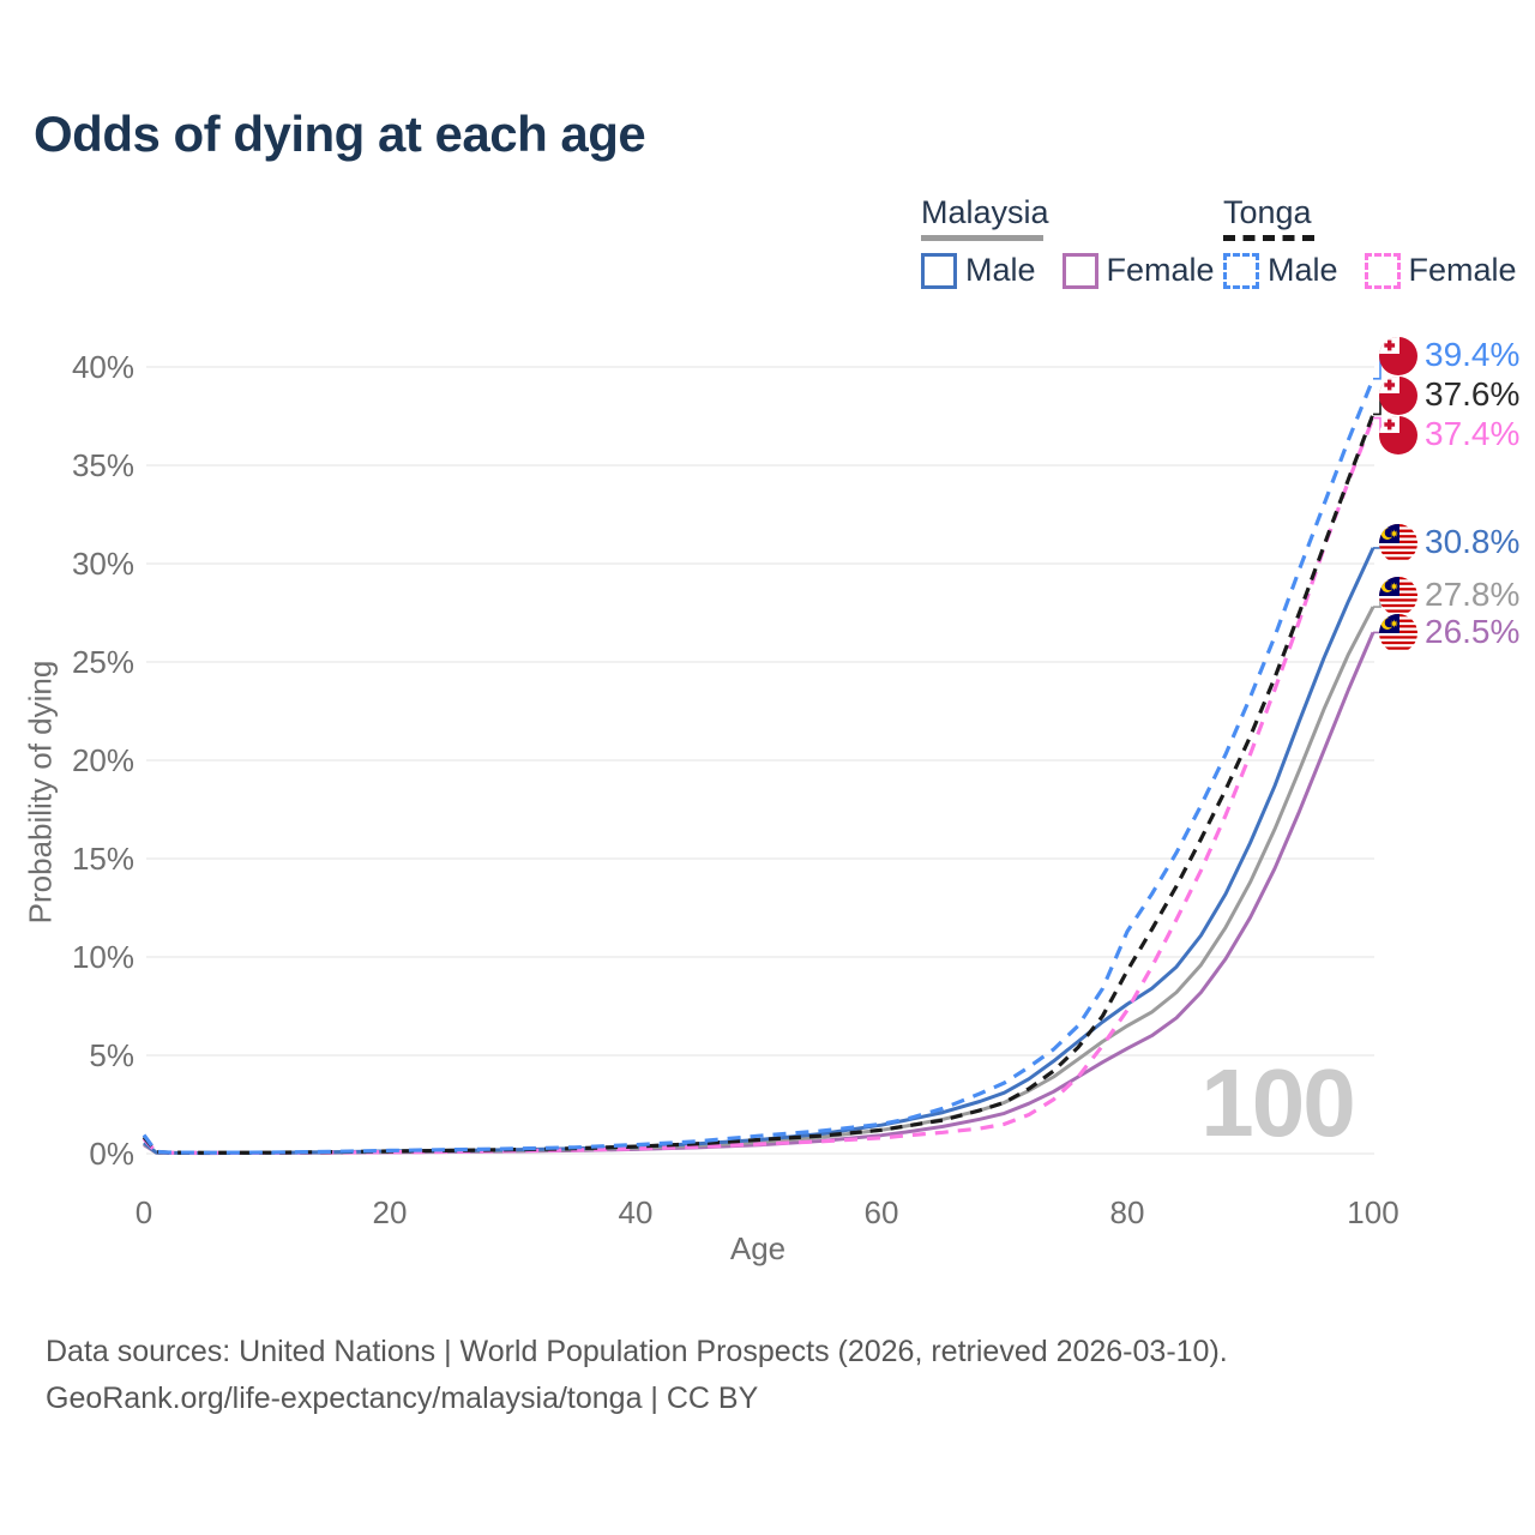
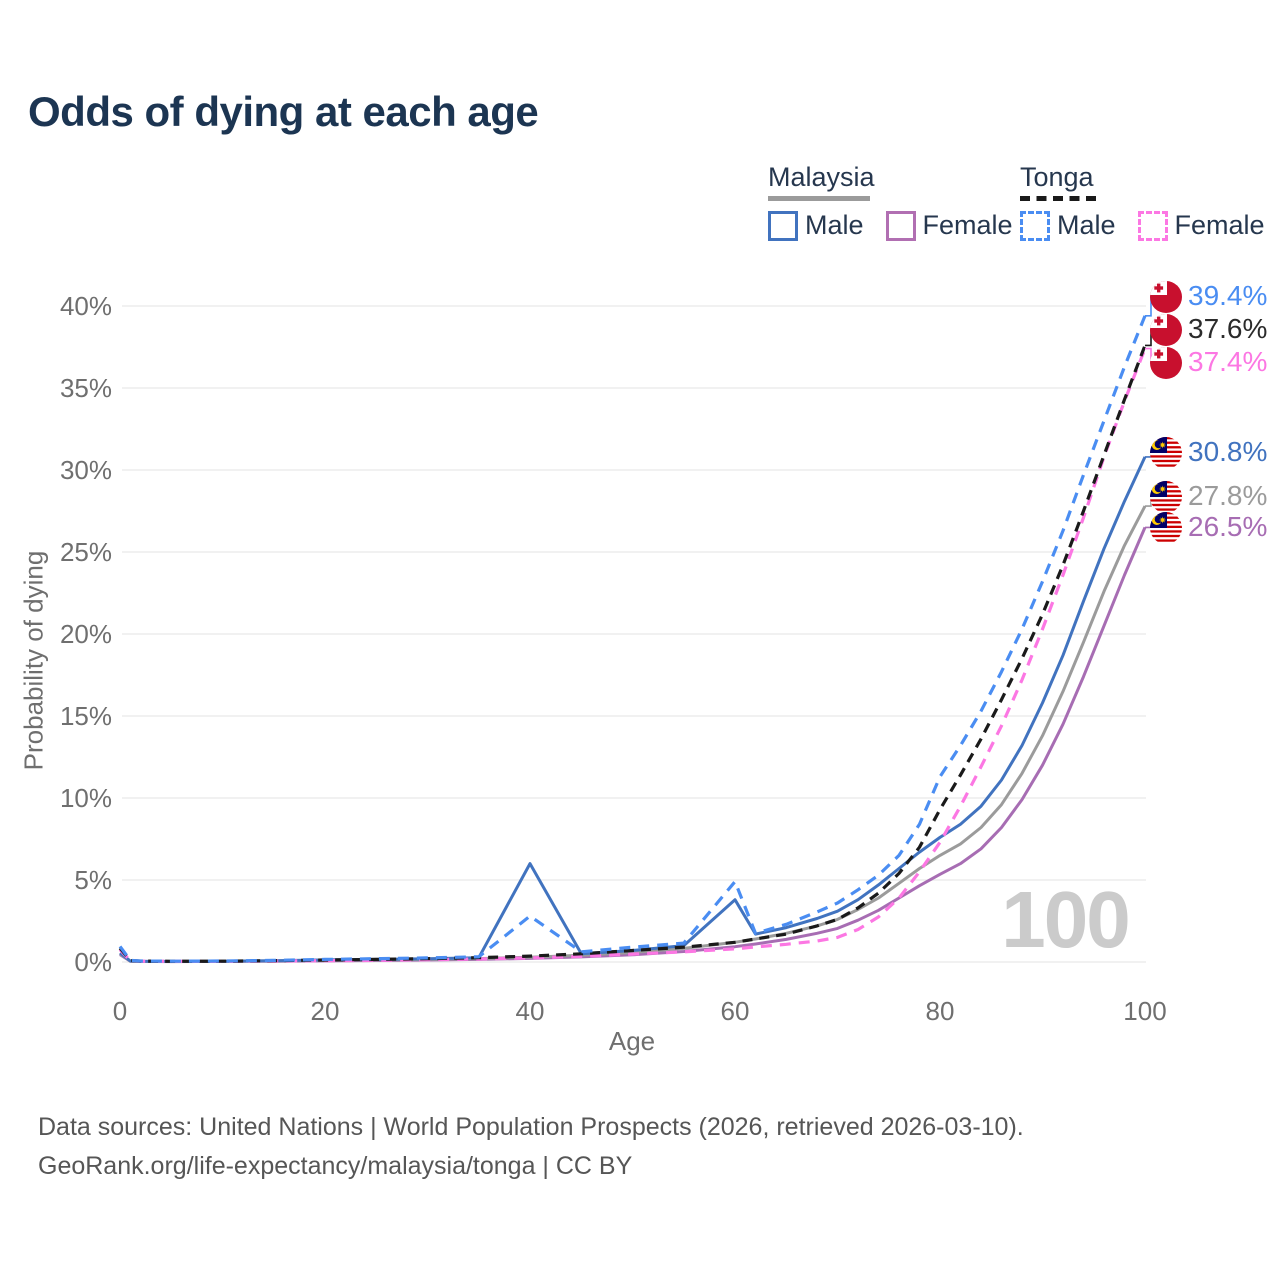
Tonga Male/40: 0.5% -> 2.8%
Malaysia Male/40: 0.3% -> 6.0%
Tonga Male/60: 1.5% -> 4.9%
Malaysia Male/60: 1.4% -> 3.8%
